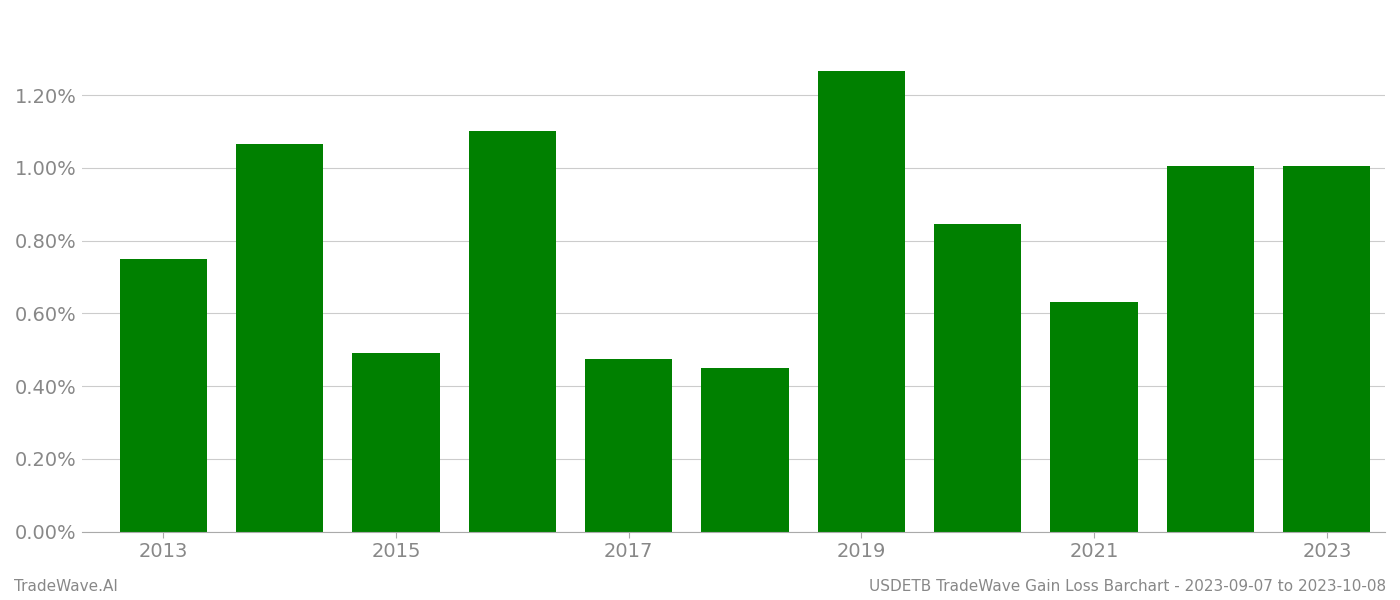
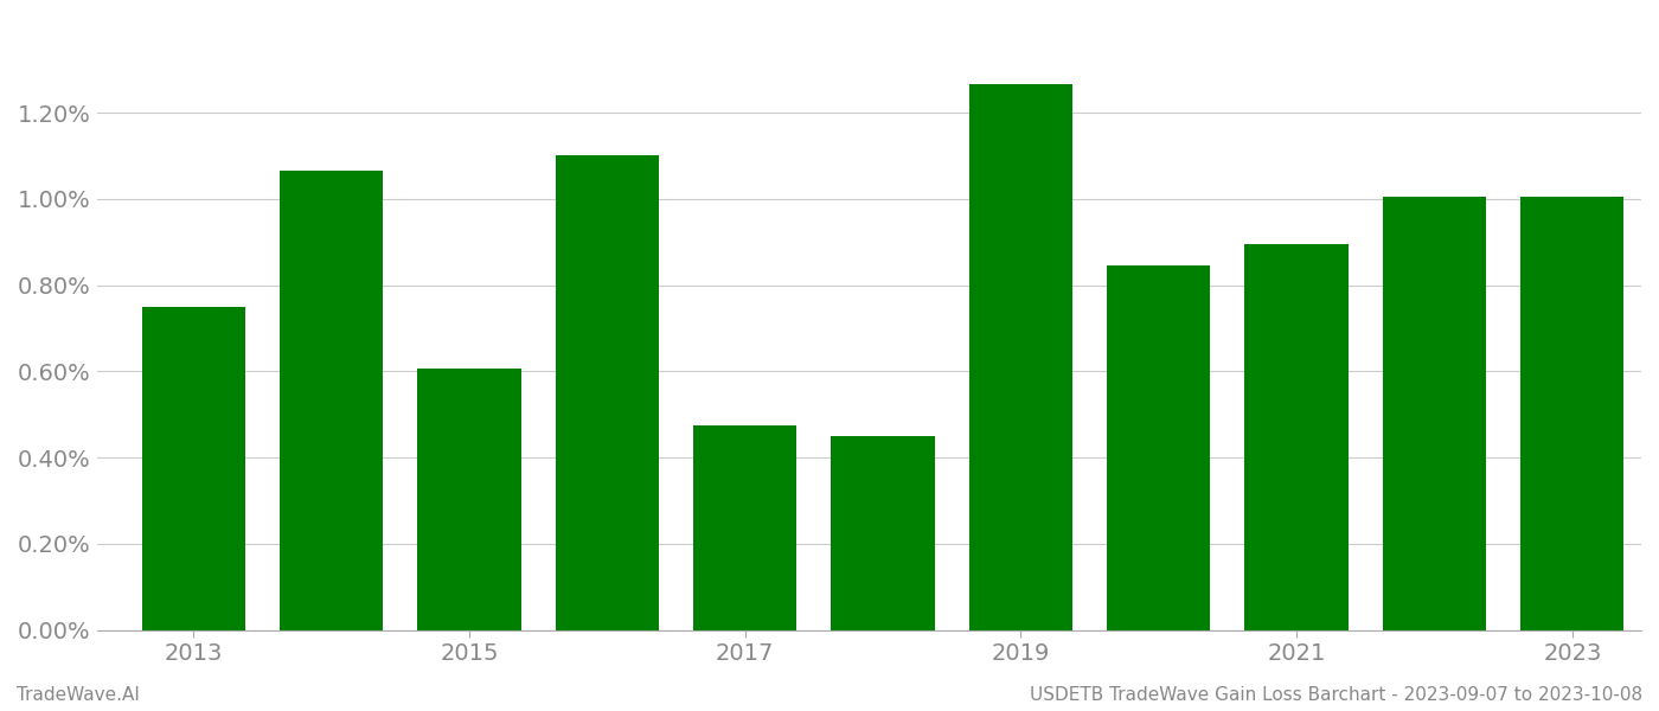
2015: 0.490% -> 0.605%
2021: 0.630% -> 0.895%
